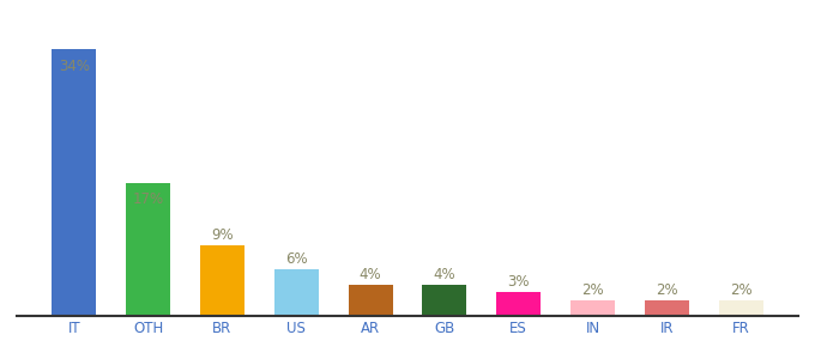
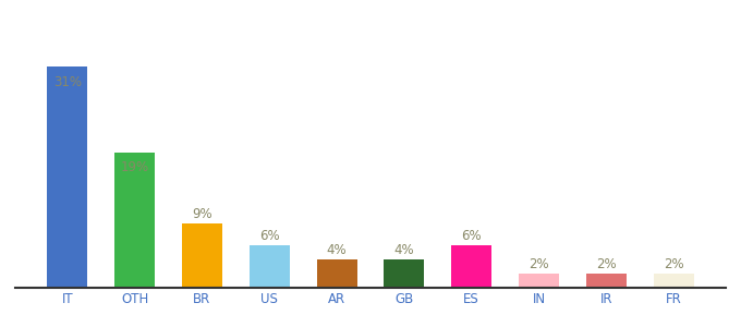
IT: 34% -> 31%
OTH: 17% -> 19%
ES: 3% -> 6%
